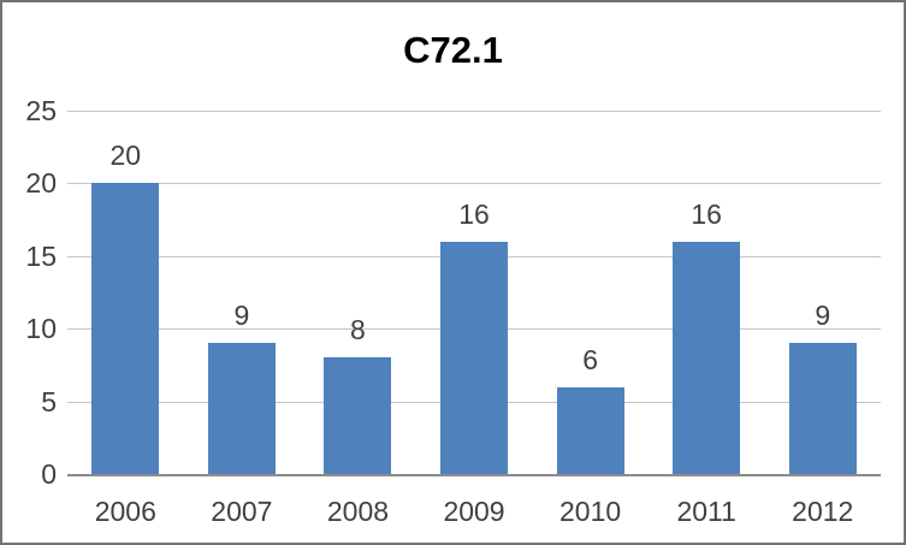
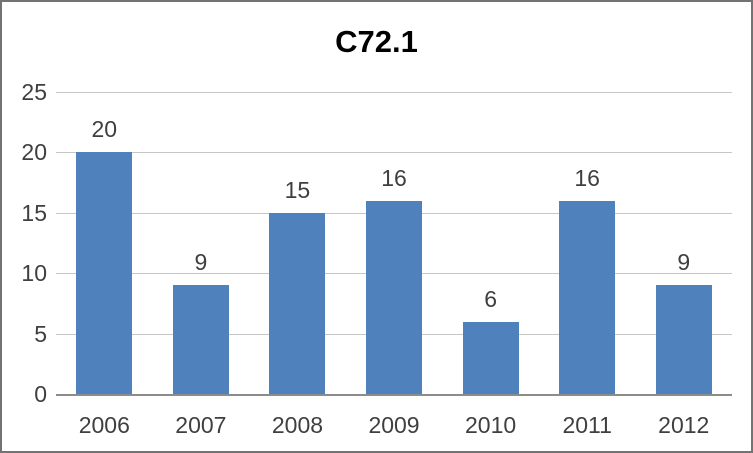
2008: 8 -> 15
